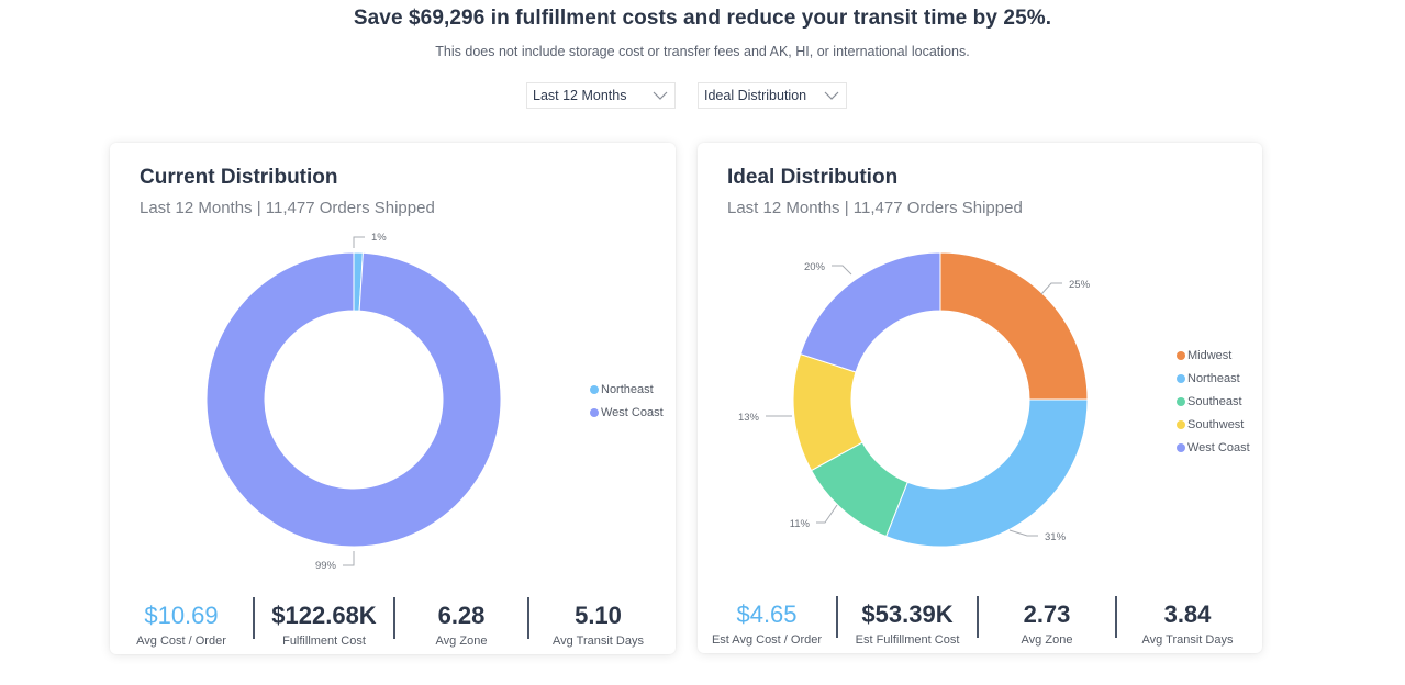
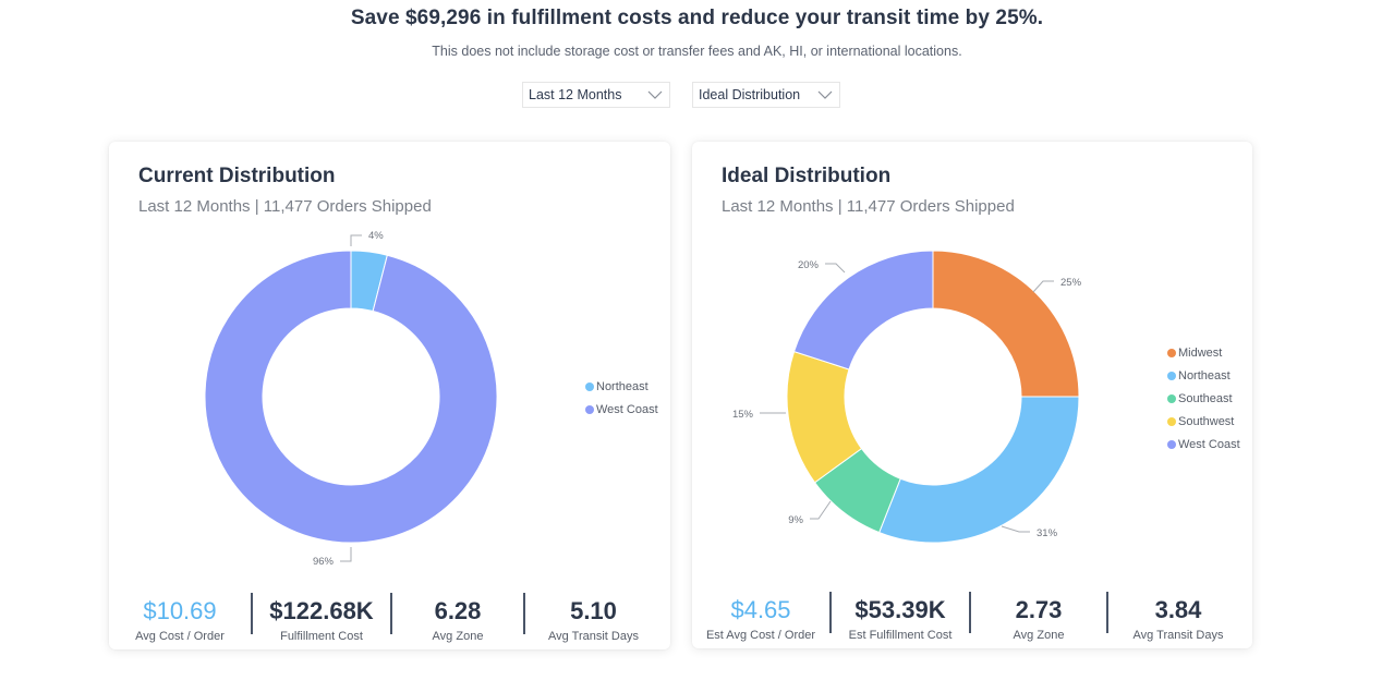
Current Distribution/Northeast: 1% -> 4%
Current Distribution/West Coast: 99% -> 96%
Ideal Distribution/Southeast: 11% -> 9%
Ideal Distribution/Southwest: 13% -> 15%
